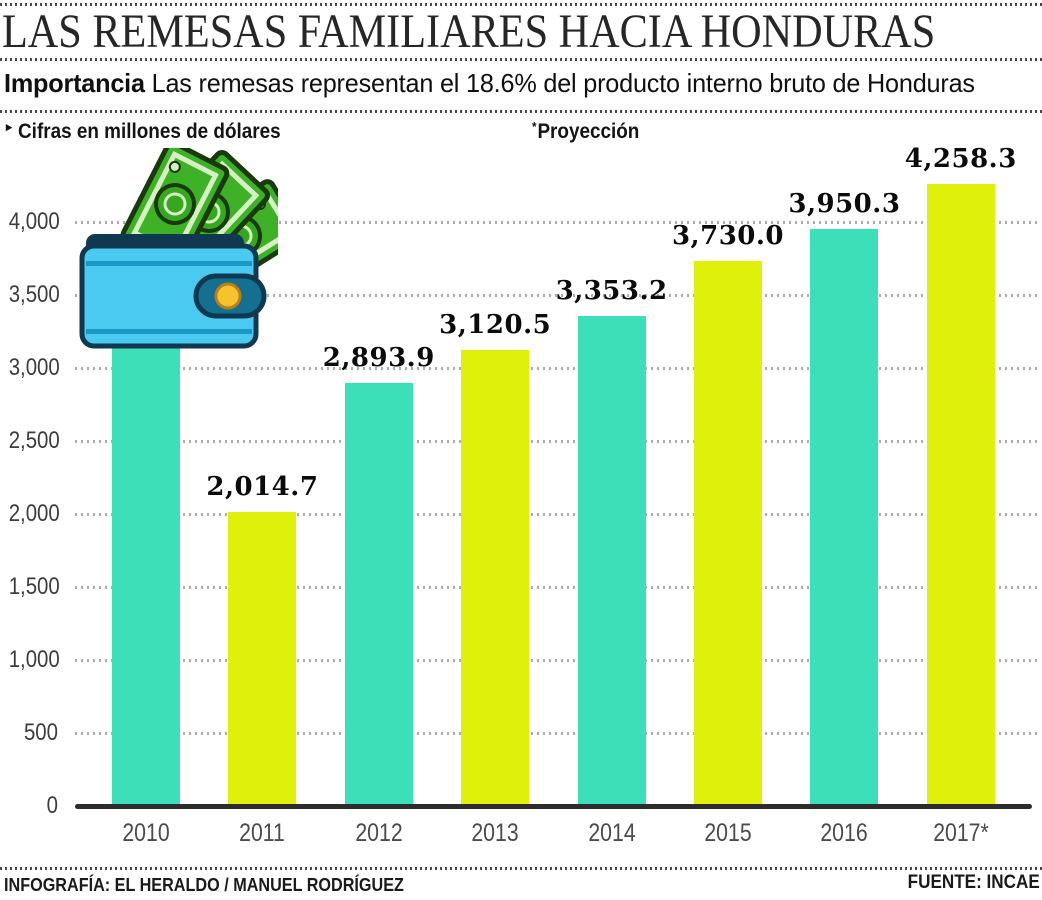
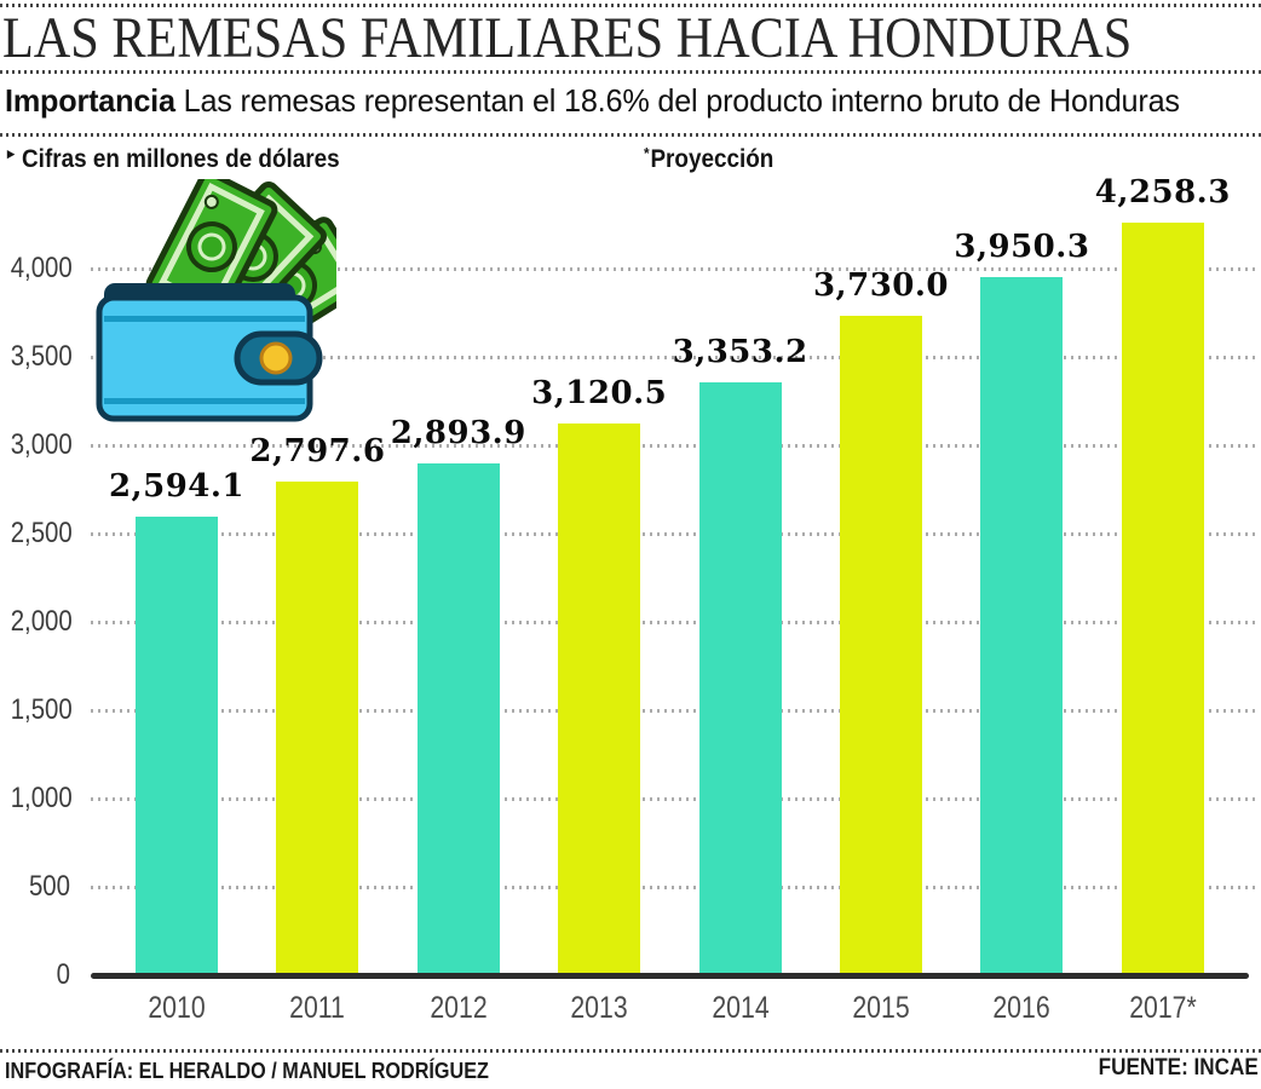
2010: 3,547.3 -> 2,594.1
2011: 2,014.7 -> 2,797.6
